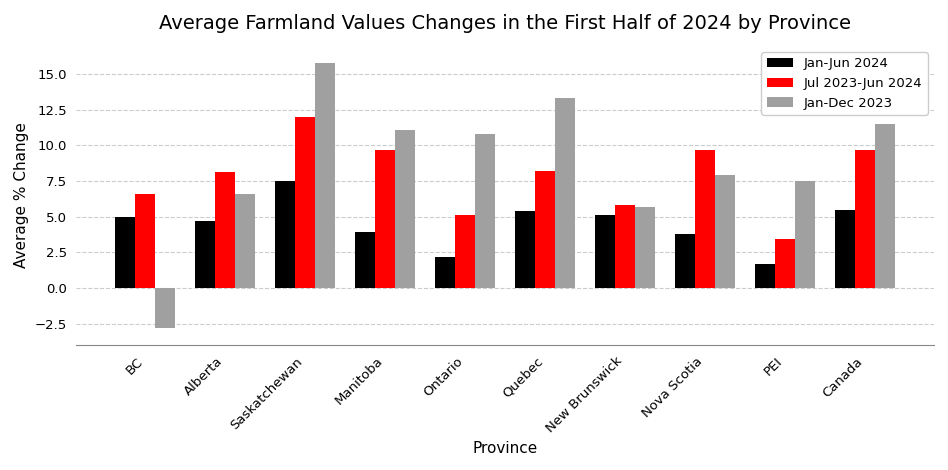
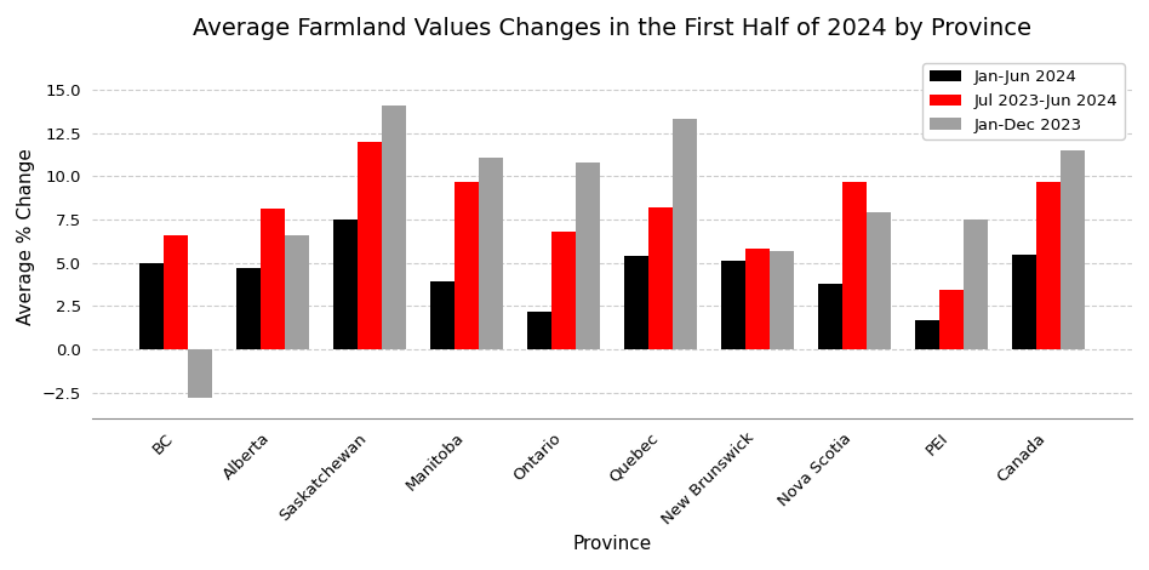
Jan-Dec 2023/Saskatchewan: 15.8 -> 14.1
Jul 2023-Jun 2024/Ontario: 5.1 -> 6.8
